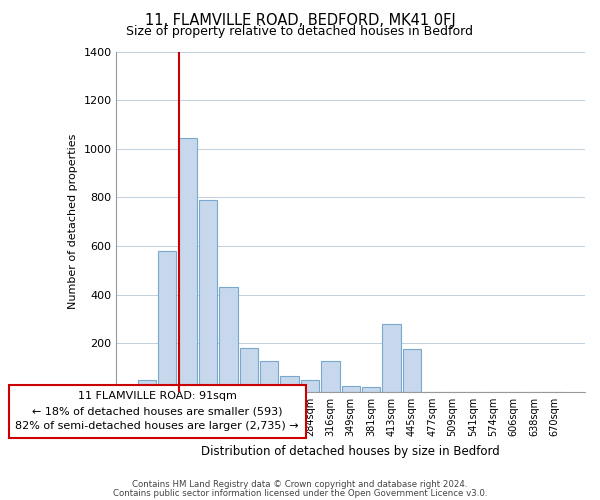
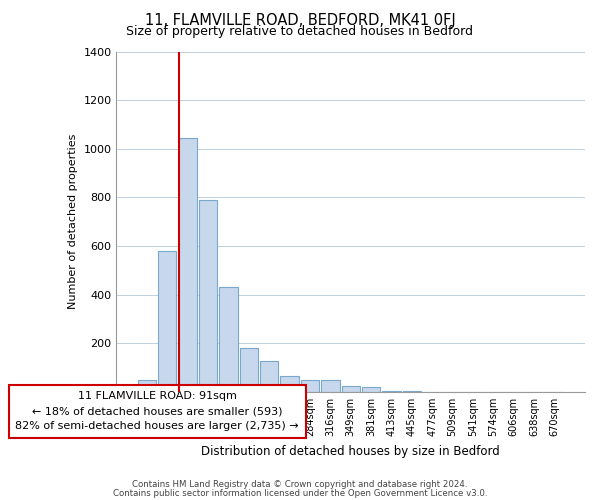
316sqm: 125 -> 50
413sqm: 280 -> 5
445sqm: 175 -> 5
